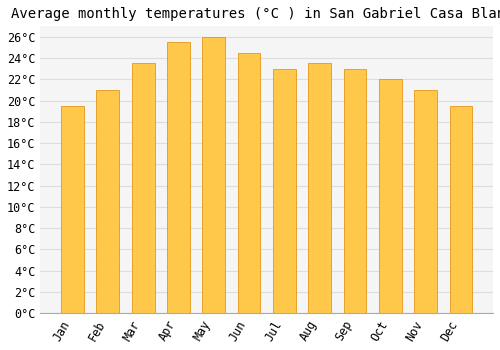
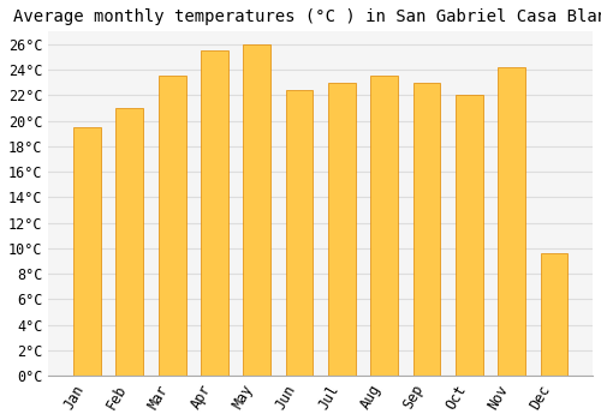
Jun: 24.5°C -> 22.4°C
Nov: 21.0°C -> 24.2°C
Dec: 19.5°C -> 9.6°C
